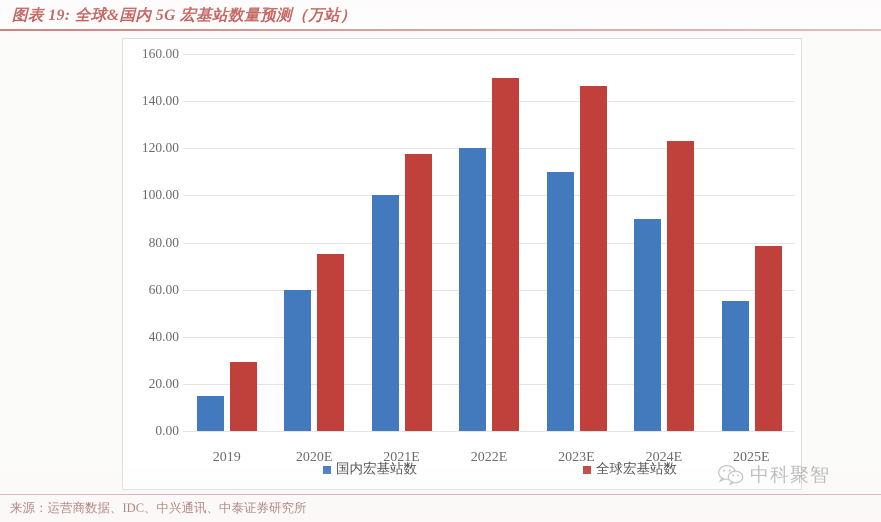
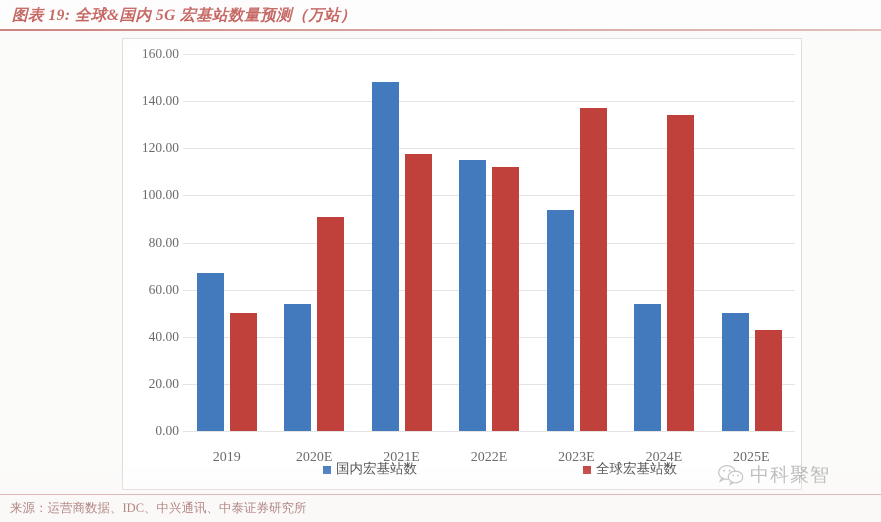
国内宏基站数/2019: 15 -> 67
全球宏基站数/2019: 30 -> 50
国内宏基站数/2020E: 60 -> 54
全球宏基站数/2020E: 75 -> 91
国内宏基站数/2021E: 100 -> 148
国内宏基站数/2022E: 120 -> 115
全球宏基站数/2022E: 150 -> 112
国内宏基站数/2023E: 110 -> 94
全球宏基站数/2023E: 146 -> 137
国内宏基站数/2024E: 90 -> 54
全球宏基站数/2024E: 123 -> 134
国内宏基站数/2025E: 55 -> 50
全球宏基站数/2025E: 78 -> 43
